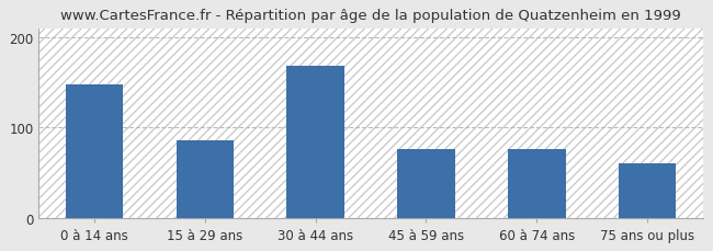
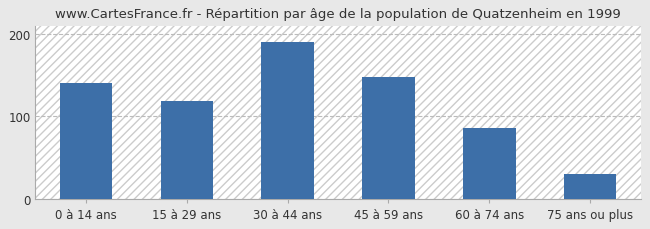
0 à 14 ans: 148 -> 140
15 à 29 ans: 86 -> 118
30 à 44 ans: 168 -> 190
45 à 59 ans: 76 -> 148
60 à 74 ans: 76 -> 86
75 ans ou plus: 60 -> 30
